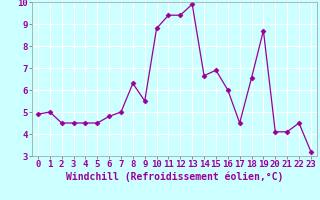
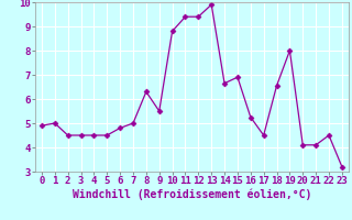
16: 6.00 -> 5.25
19: 8.70 -> 8.00
